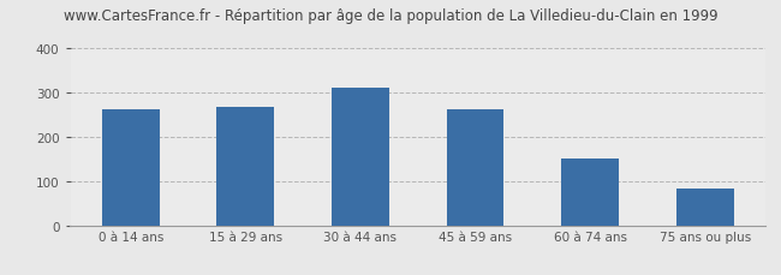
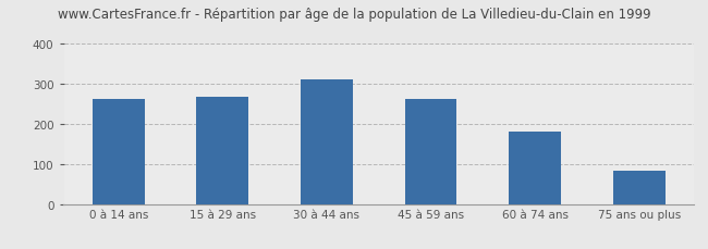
60 à 74 ans: 151 -> 180
